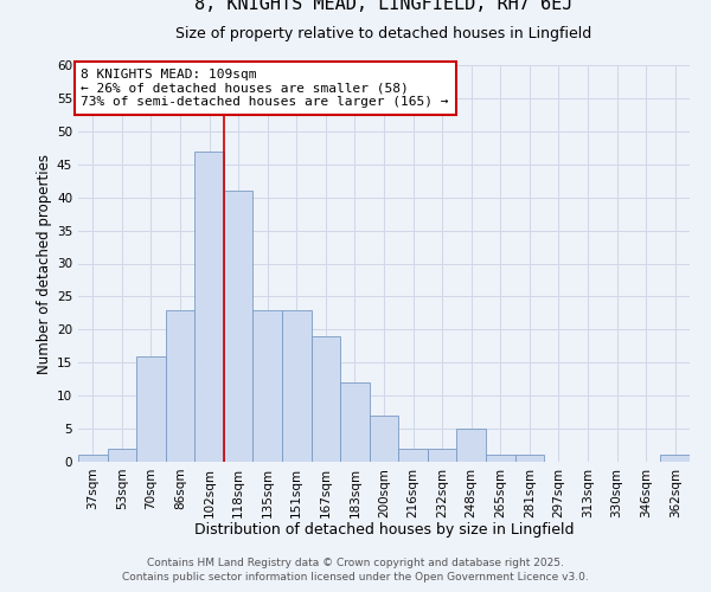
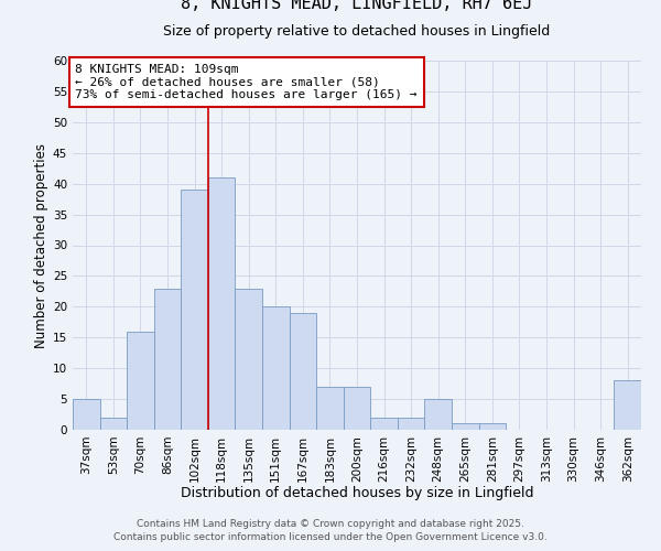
37sqm: 1 -> 5
102sqm: 47 -> 39
151sqm: 23 -> 20
183sqm: 12 -> 7
362sqm: 1 -> 8
